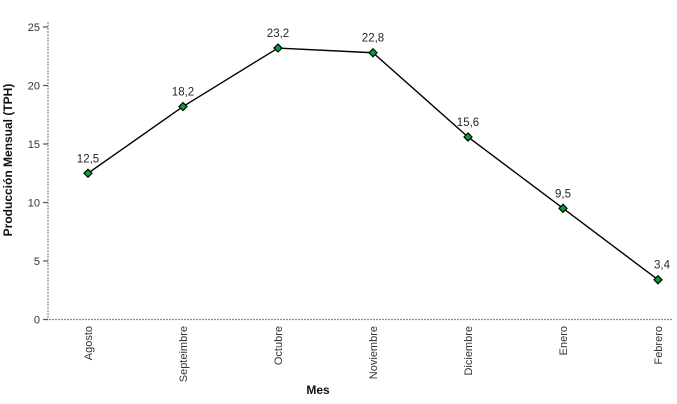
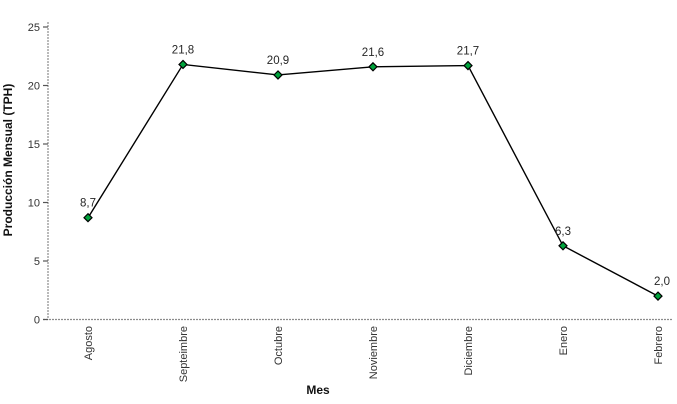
Agosto: 12,5 -> 8,7
Septeimbre: 18,2 -> 21,8
Octubre: 23,2 -> 20,9
Noviembre: 22,8 -> 21,6
Diciembre: 15,6 -> 21,7
Enero: 9,5 -> 6,3
Febrero: 3,4 -> 2,0
